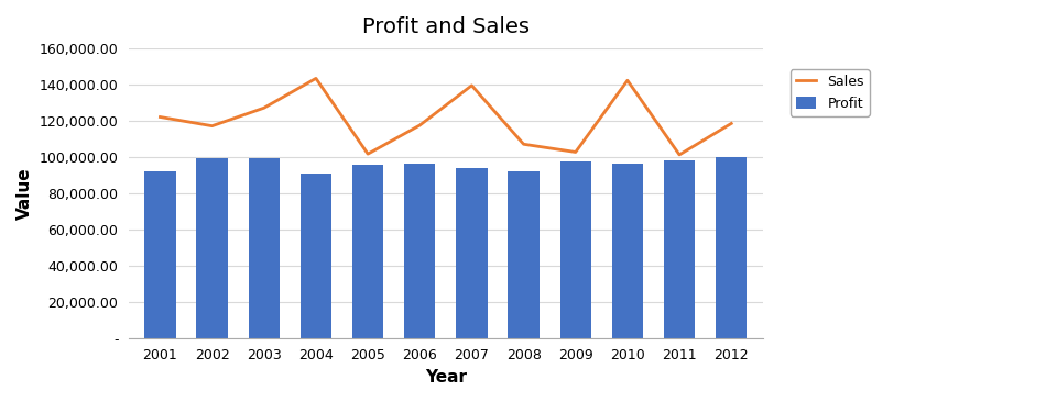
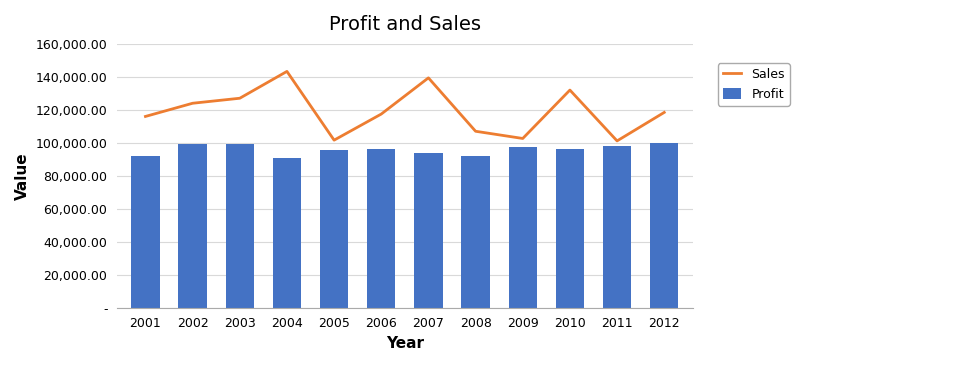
Sales/2001: 122,000 -> 116,000
Sales/2002: 117,000 -> 124,000
Sales/2010: 142,000 -> 132,000
